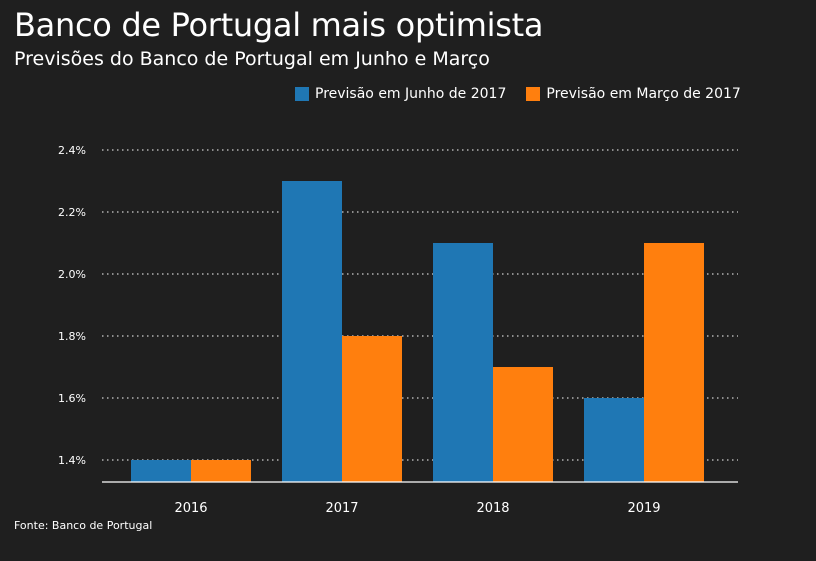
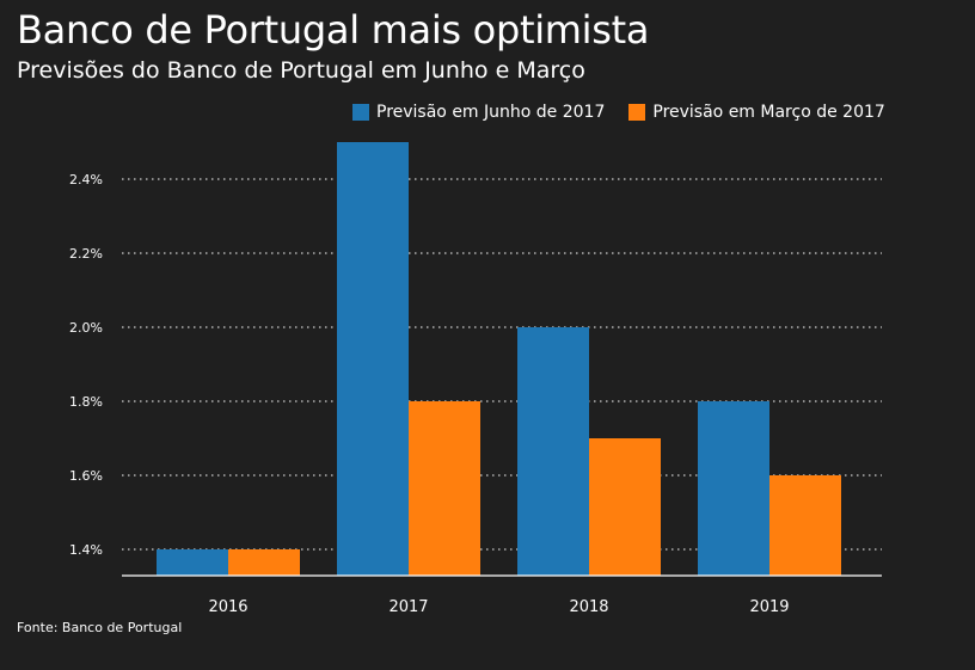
Previsão em Junho de 2017/2017: 2.3% -> 2.5%
Previsão em Junho de 2017/2018: 2.1% -> 2.0%
Previsão em Junho de 2017/2019: 1.6% -> 1.8%
Previsão em Março de 2017/2019: 2.1% -> 1.6%
